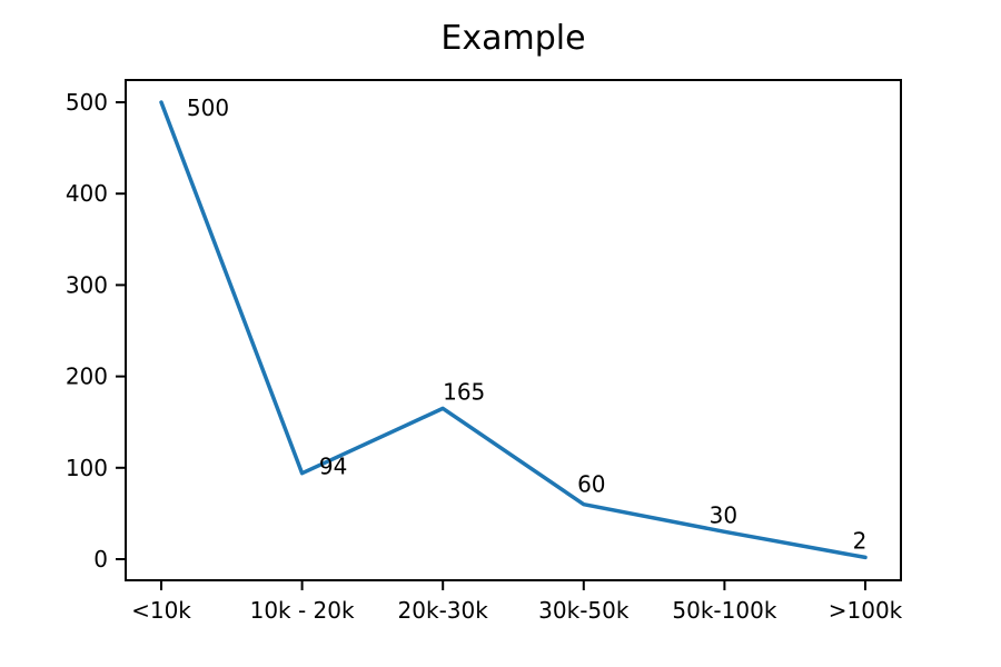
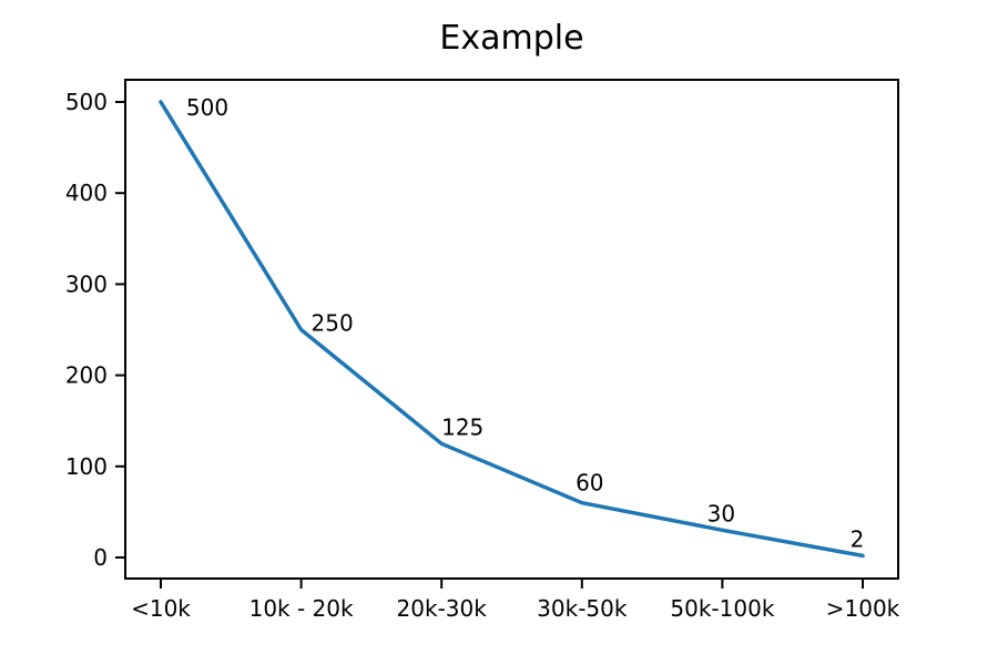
10k - 20k: 94 -> 250
20k-30k: 165 -> 125
